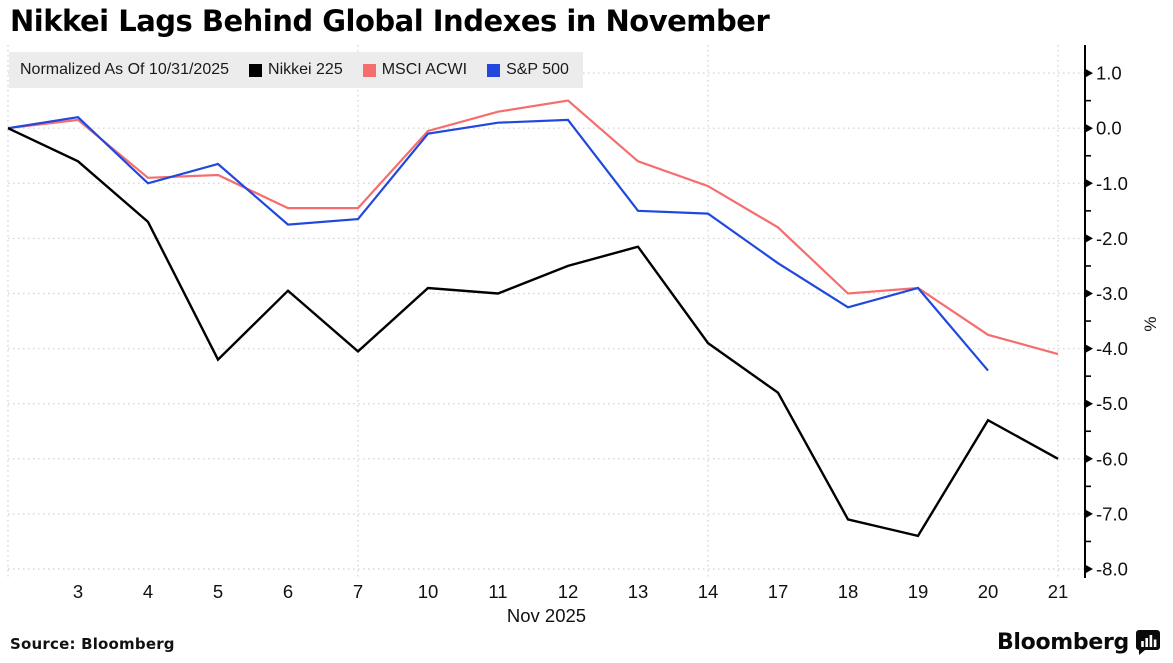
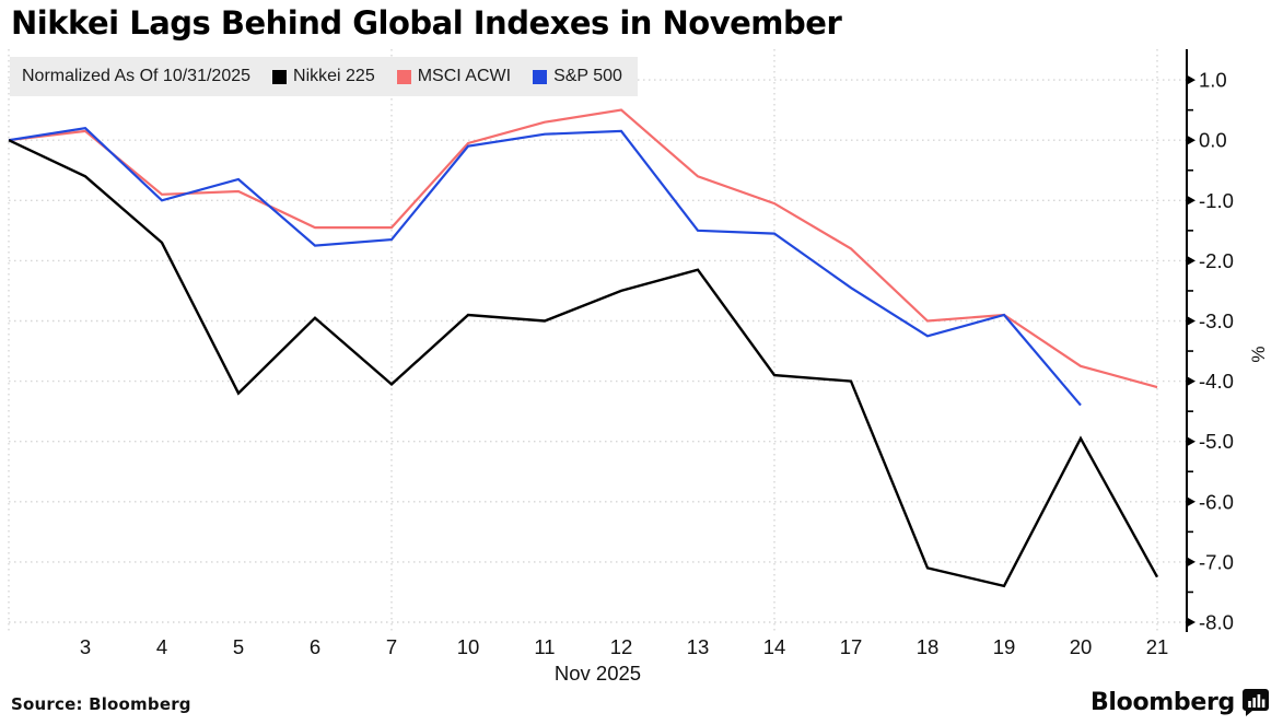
Nikkei 225/17: -4.8 -> -4.0
Nikkei 225/20: -5.3 -> -5.0
Nikkei 225/21: -6.0 -> -7.2
